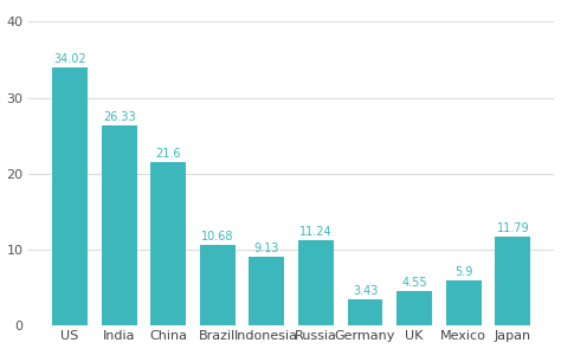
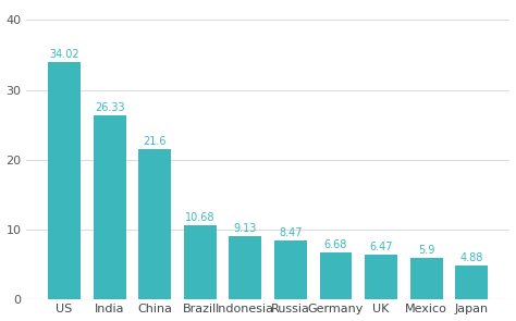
Russia: 11.24 -> 8.47
Germany: 3.43 -> 6.68
UK: 4.55 -> 6.47
Japan: 11.79 -> 4.88
